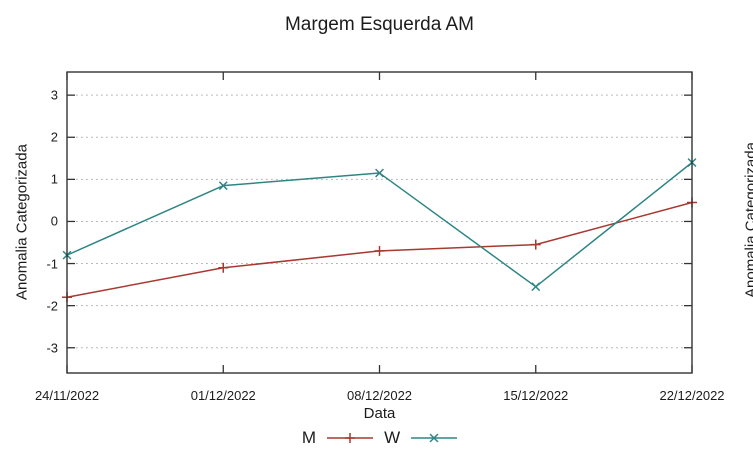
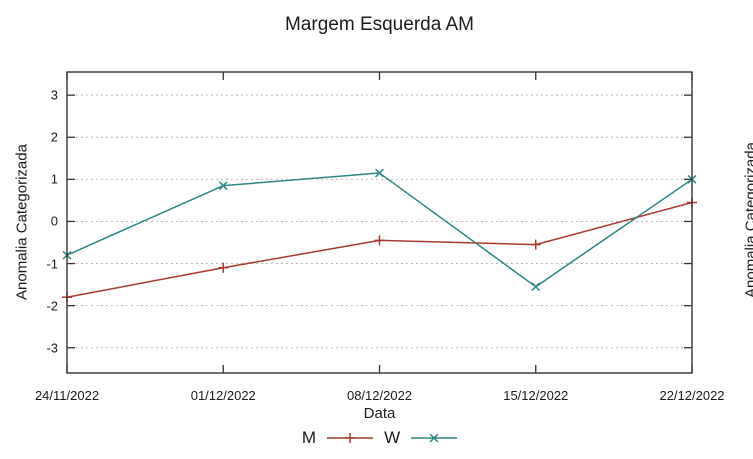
M/08/12/2022: -0.7 -> -0.5
W/22/12/2022: 1.4 -> 1.0
